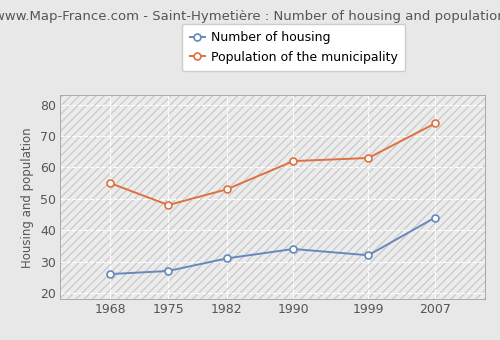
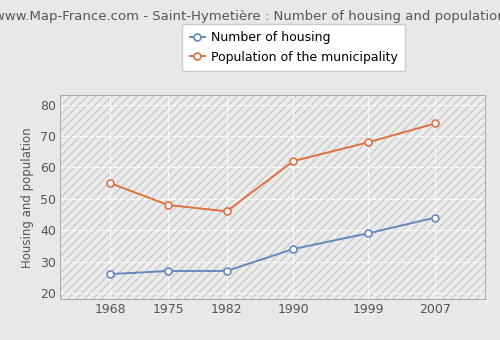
Number of housing/1982: 31 -> 27
Population of the municipality/1982: 53 -> 46
Number of housing/1999: 32 -> 39
Population of the municipality/1999: 63 -> 68
